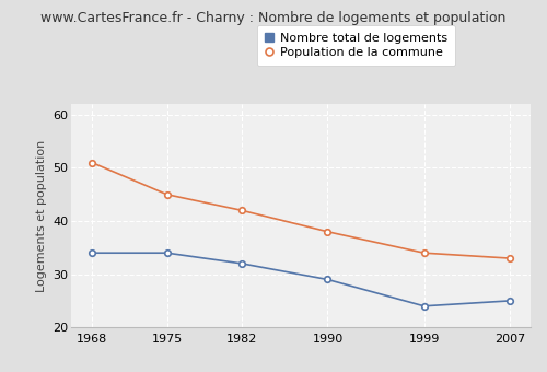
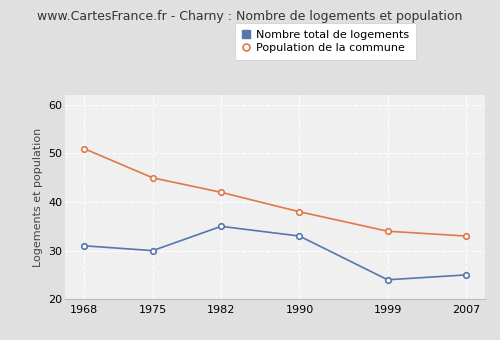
Nombre total de logements/1968: 34 -> 31
Nombre total de logements/1975: 34 -> 30
Nombre total de logements/1982: 32 -> 35
Nombre total de logements/1990: 29 -> 33
